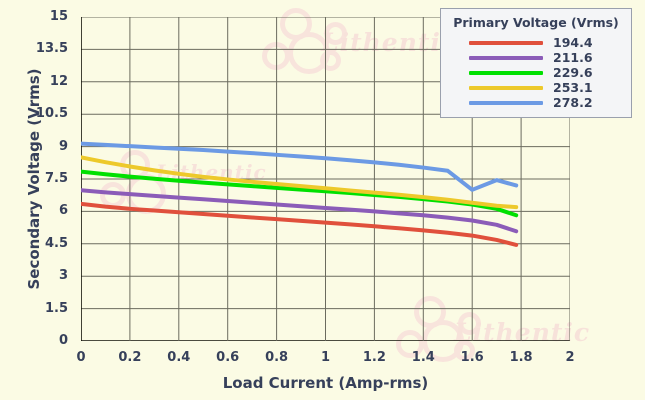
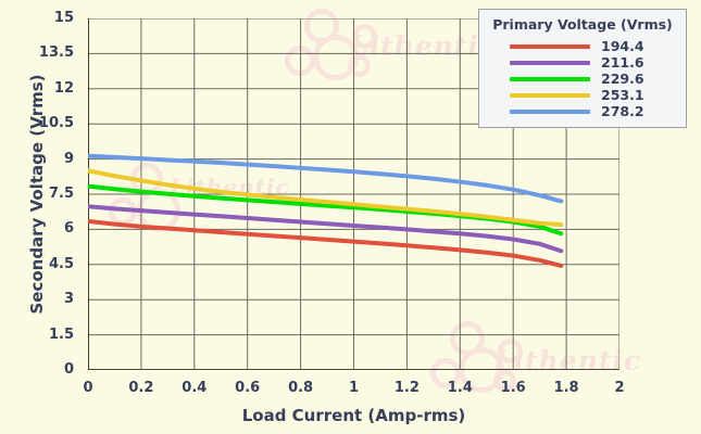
278.2/1.6: 7.0 -> 7.7
